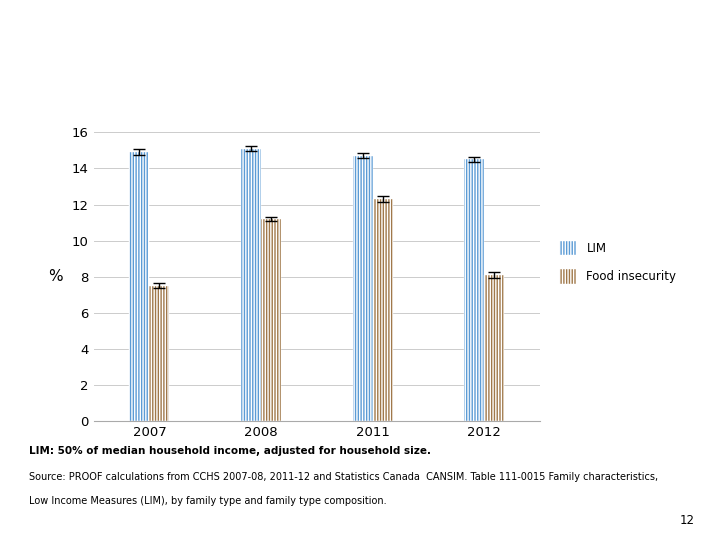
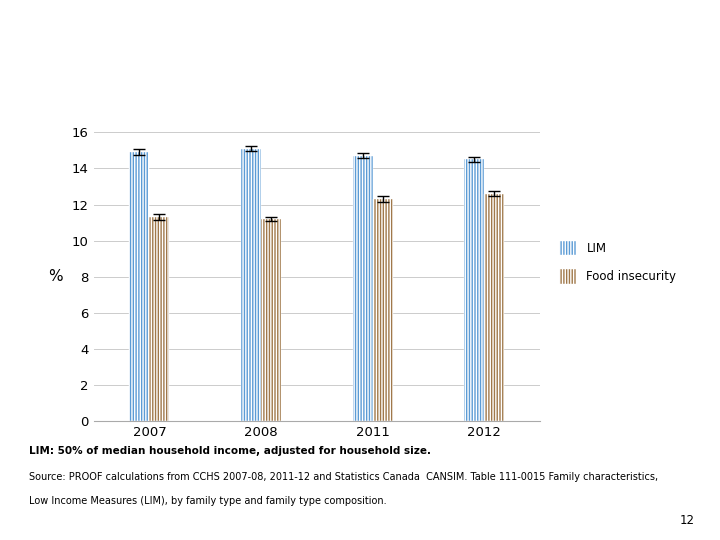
Food insecurity/2007: 7.5 -> 11.3
Food insecurity/2012: 8.1 -> 12.6
